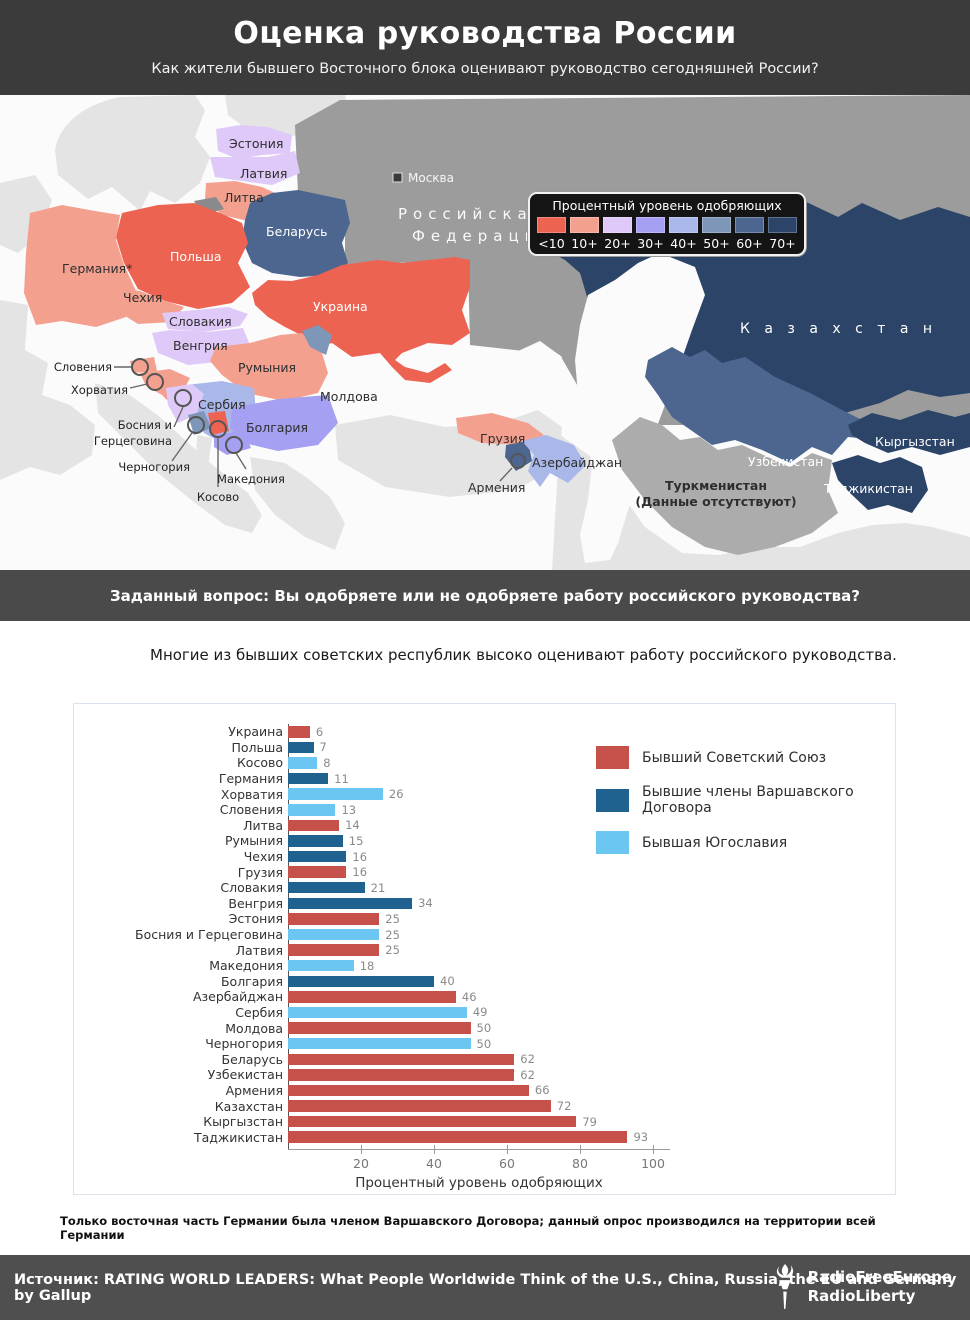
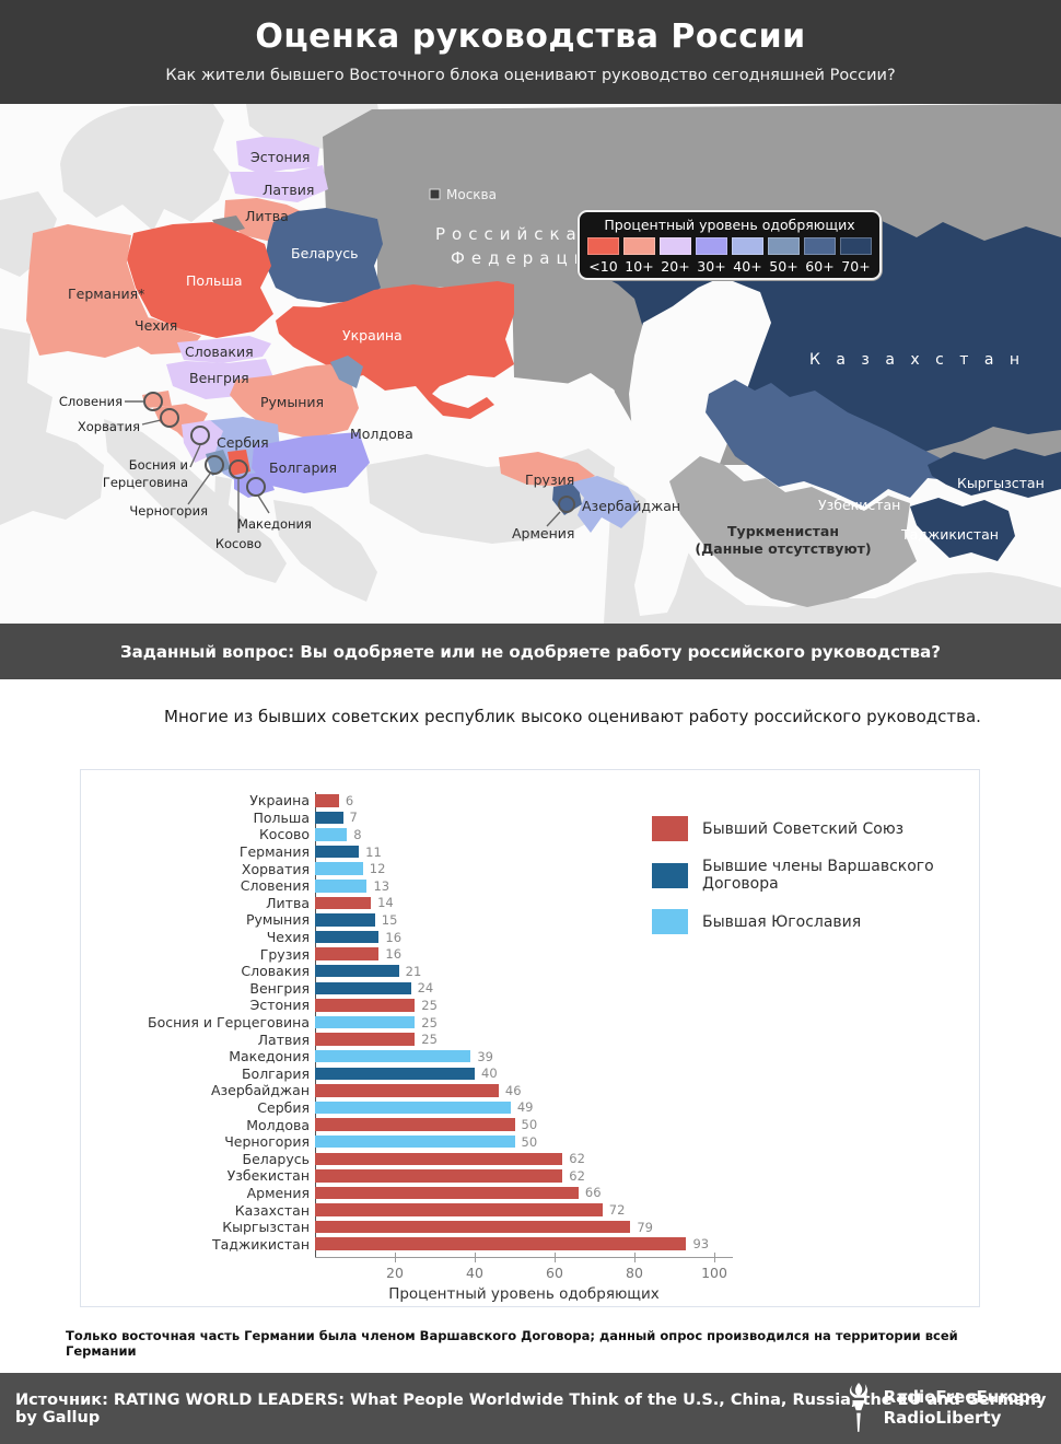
Хорватия: 26 -> 12
Венгрия: 34 -> 24
Македония: 18 -> 39
